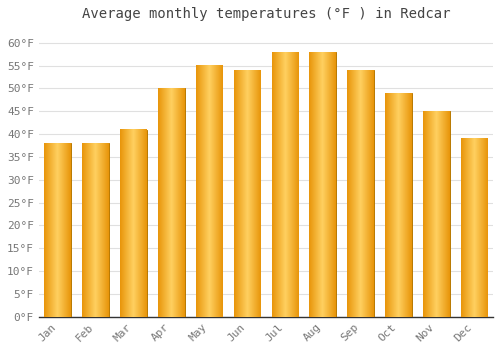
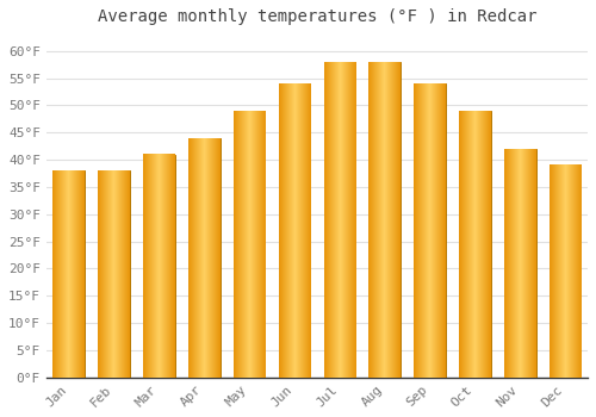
Apr: 50°F -> 44°F
May: 55°F -> 49°F
Nov: 45°F -> 42°F
